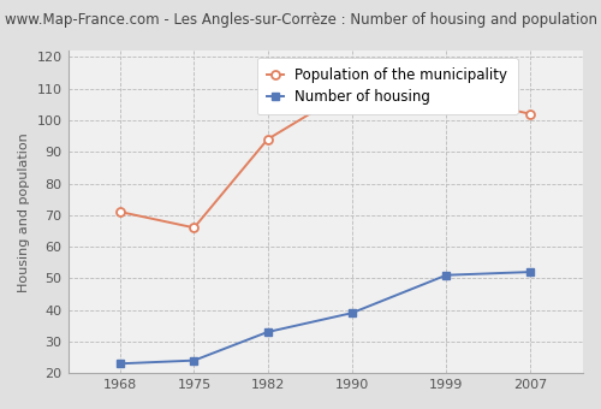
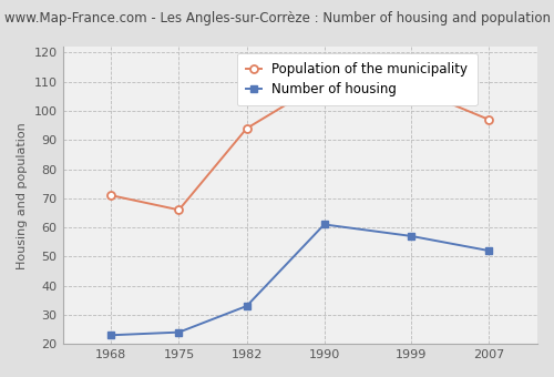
Number of housing/1990: 39 -> 61
Number of housing/1999: 51 -> 57
Population of the municipality/2007: 102 -> 97
